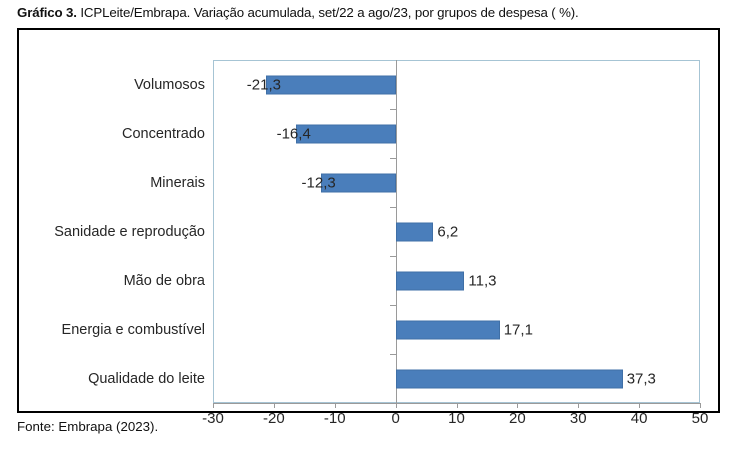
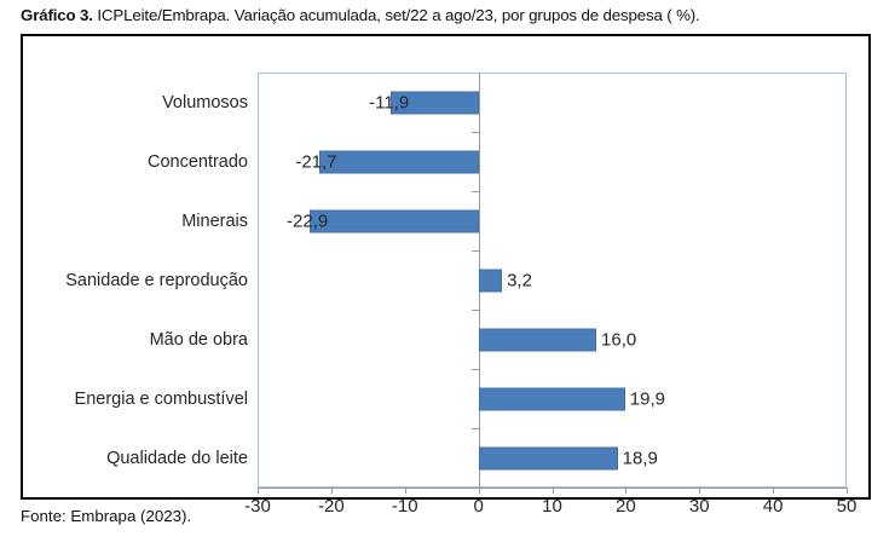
Volumosos: -21,3 -> -11,9
Concentrado: -16,4 -> -21,7
Minerais: -12,3 -> -22,9
Sanidade e reprodução: 6,2 -> 3,2
Mão de obra: 11,3 -> 16,0
Energia e combustível: 17,1 -> 19,9
Qualidade do leite: 37,3 -> 18,9
